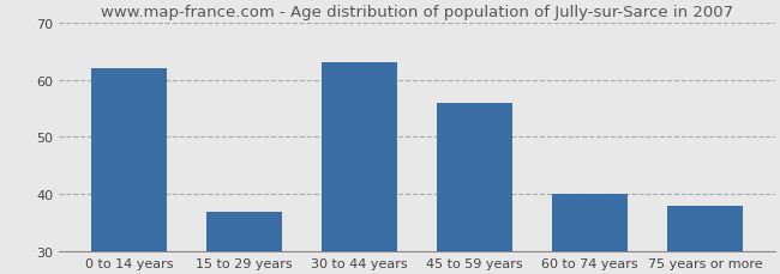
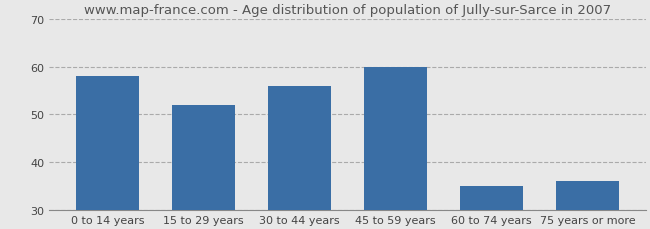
0 to 14 years: 62 -> 58
15 to 29 years: 37 -> 52
30 to 44 years: 63 -> 56
45 to 59 years: 56 -> 60
60 to 74 years: 40 -> 35
75 years or more: 38 -> 36
